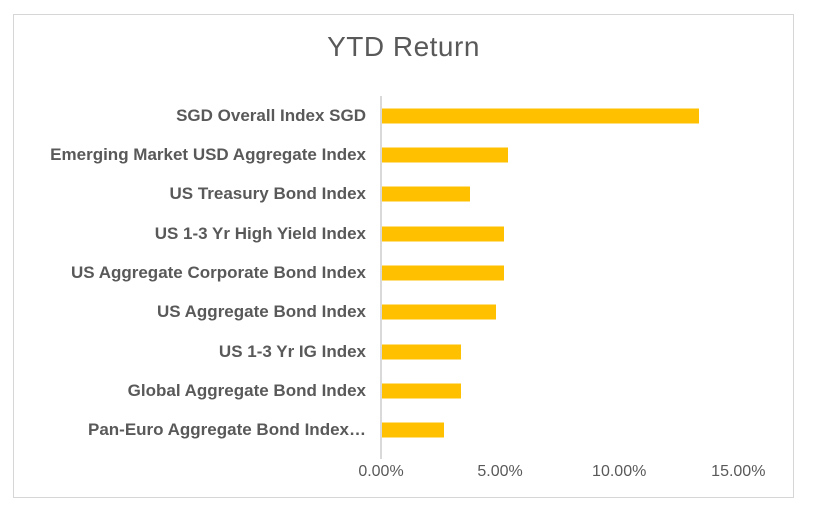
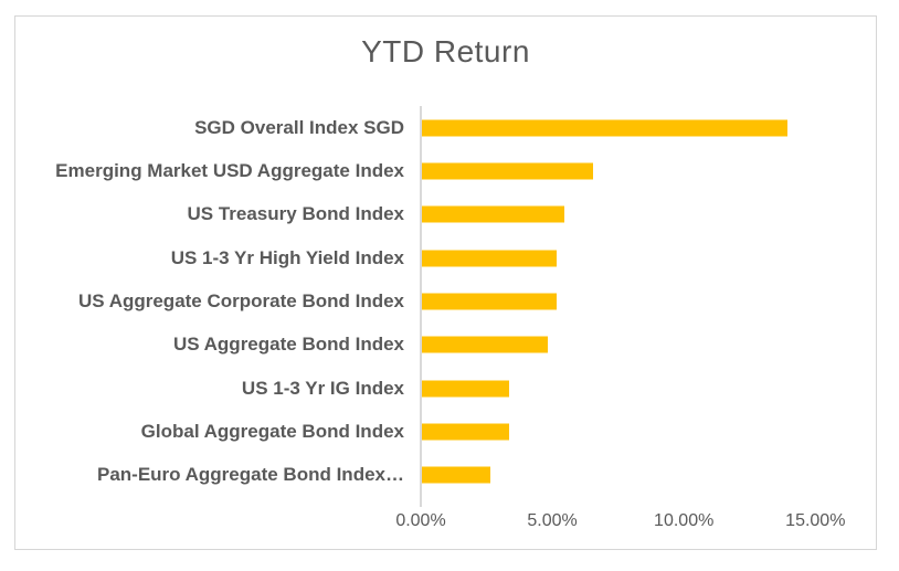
SGD Overall Index SGD: 13.3% -> 13.9%
Emerging Market USD Aggregate Index: 5.3% -> 6.5%
US Treasury Bond Index: 3.7% -> 5.4%
